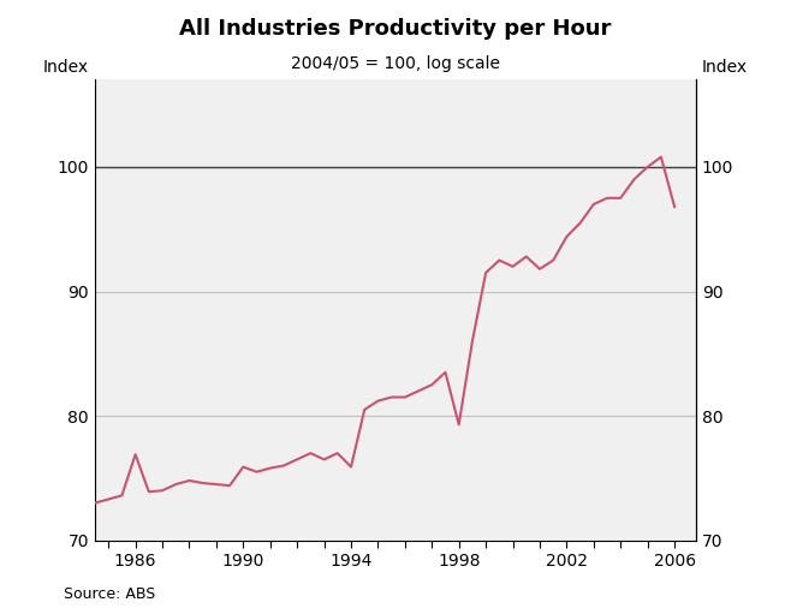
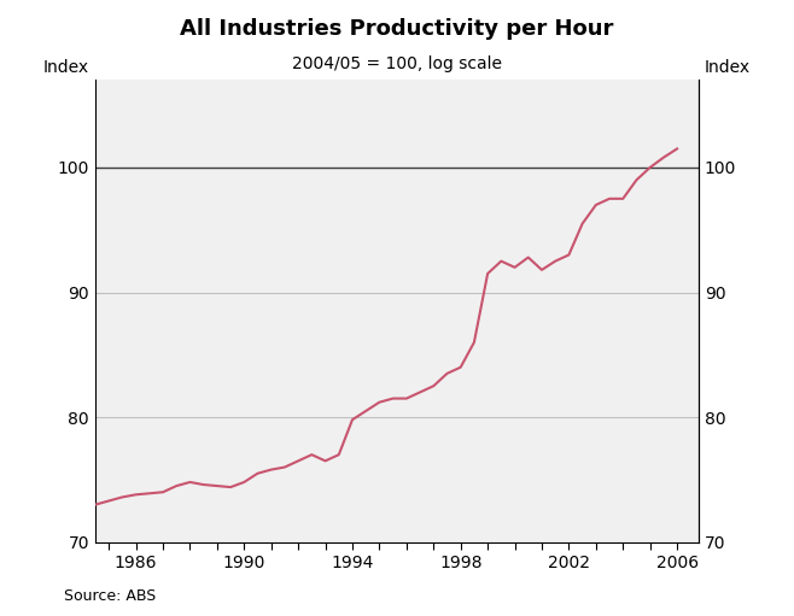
1986: 76.9 -> 73.8
1990: 75.9 -> 74.8
1994: 75.9 -> 79.8
1998: 79.3 -> 84.0
2002: 94.4 -> 93.0
2006: 96.8 -> 101.5
